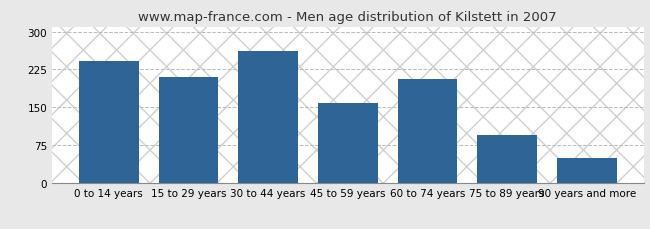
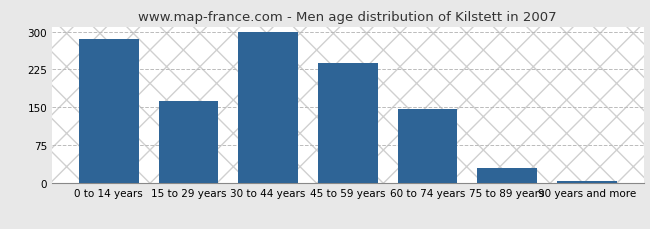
0 to 14 years: 242 -> 285
15 to 29 years: 210 -> 163
30 to 44 years: 262 -> 299
45 to 59 years: 158 -> 238
60 to 74 years: 206 -> 147
75 to 89 years: 96 -> 30
90 years and more: 50 -> 4
